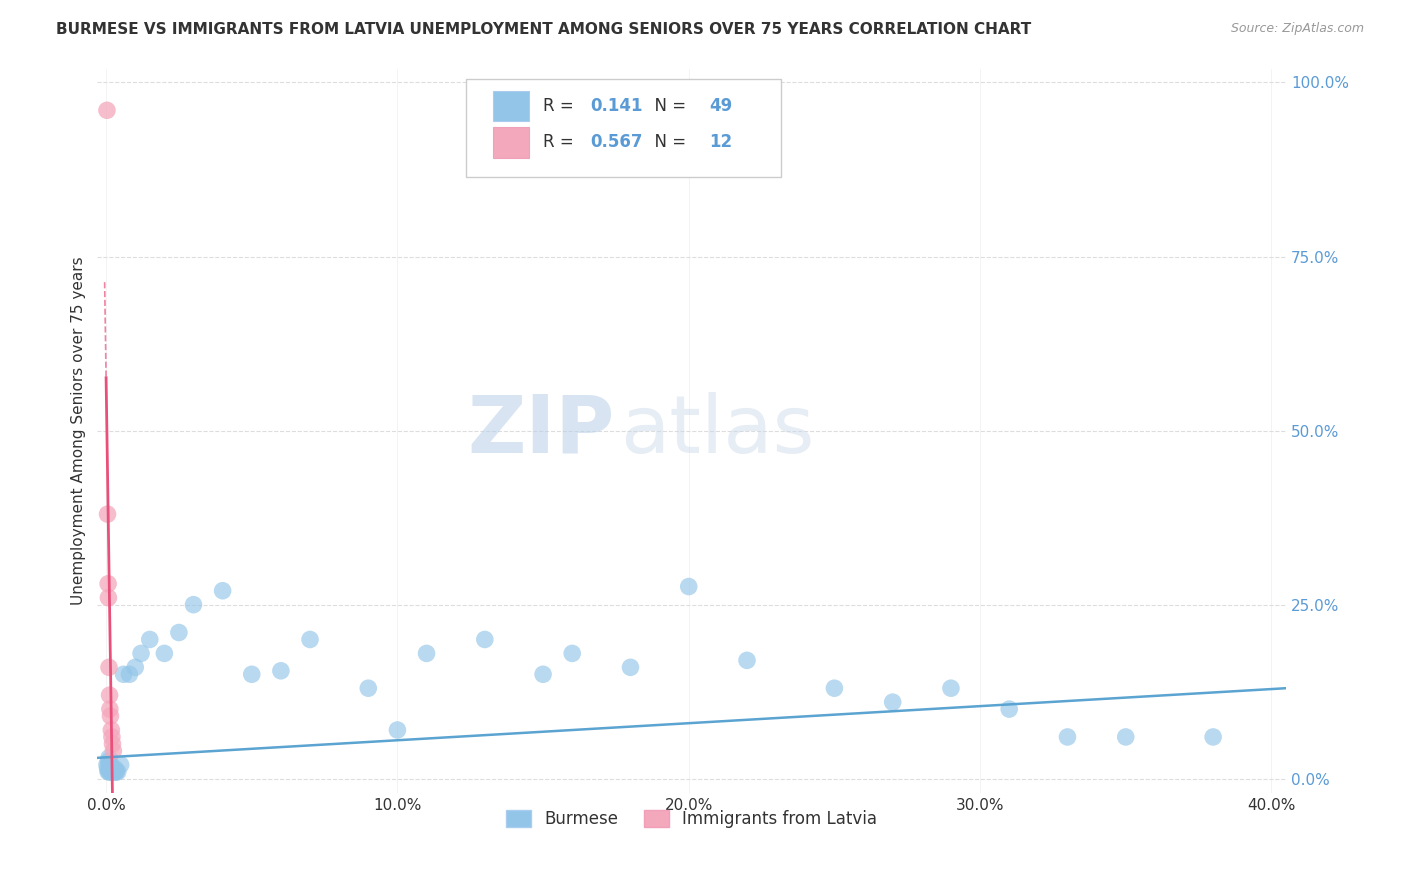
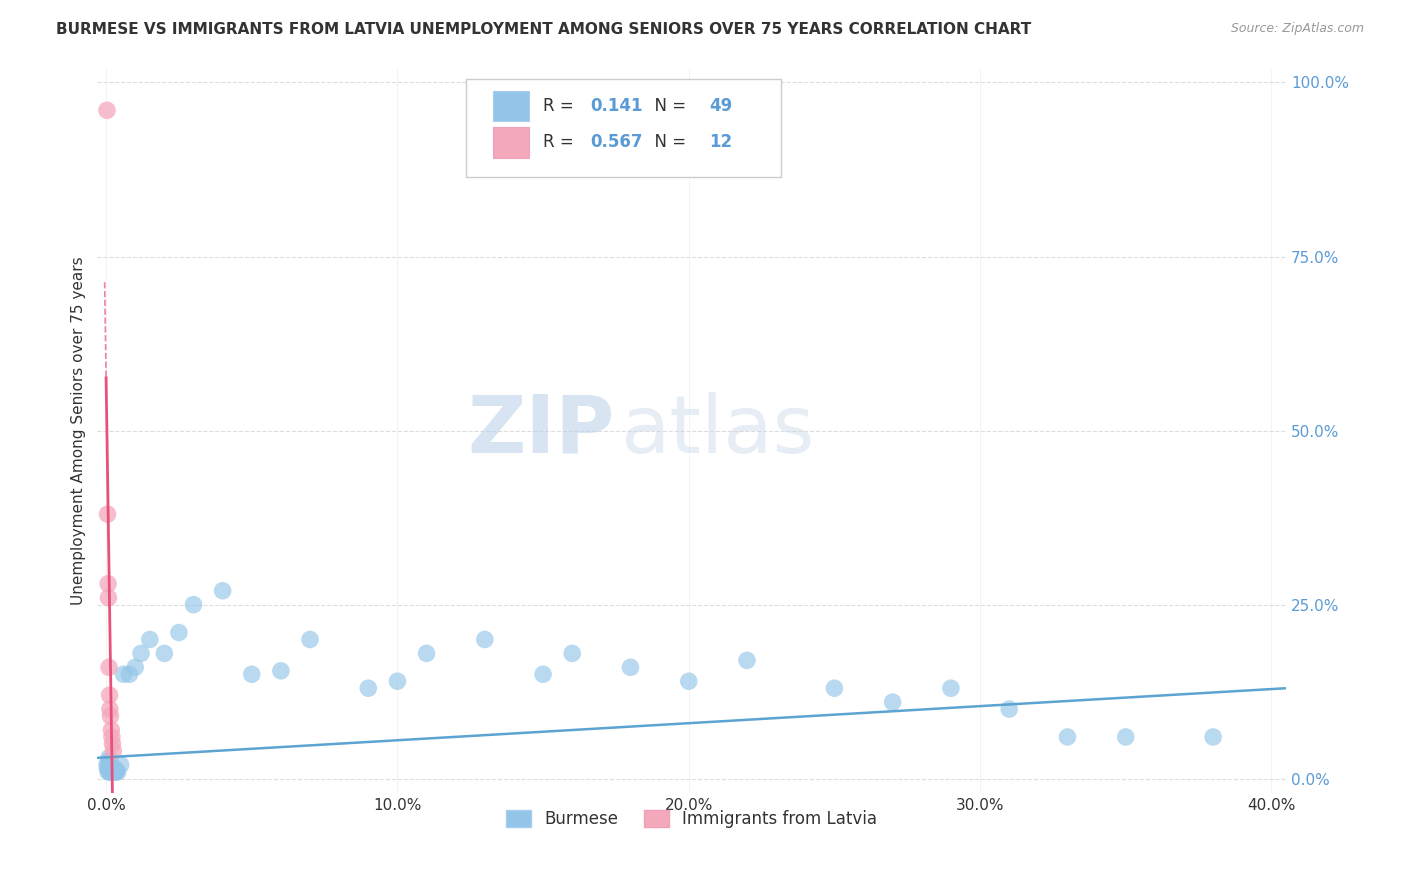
Burmese/10.0%: 7.0% -> 14.0%
Burmese/20.0%: 27.6% -> 14.0%
